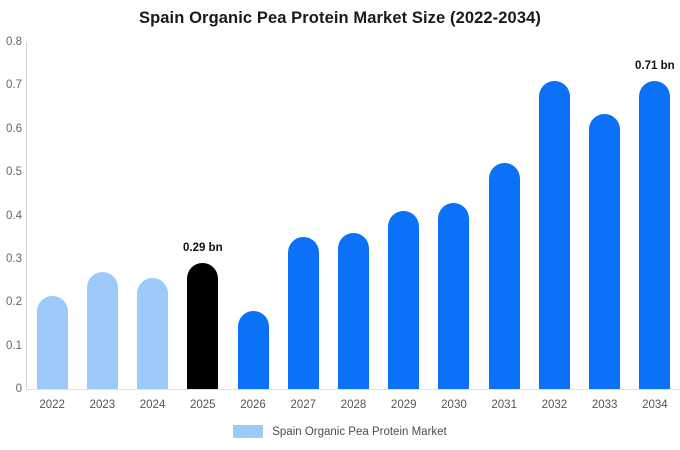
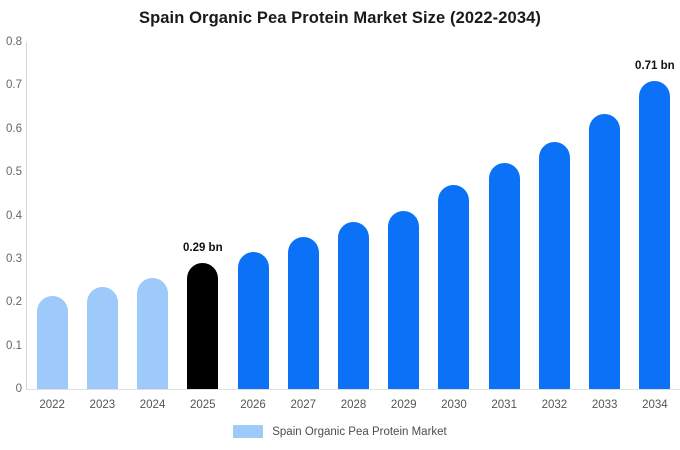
2023: 0.27 -> 0.23
2026: 0.18 -> 0.32
2028: 0.36 -> 0.39
2030: 0.43 -> 0.47
2032: 0.71 -> 0.57
